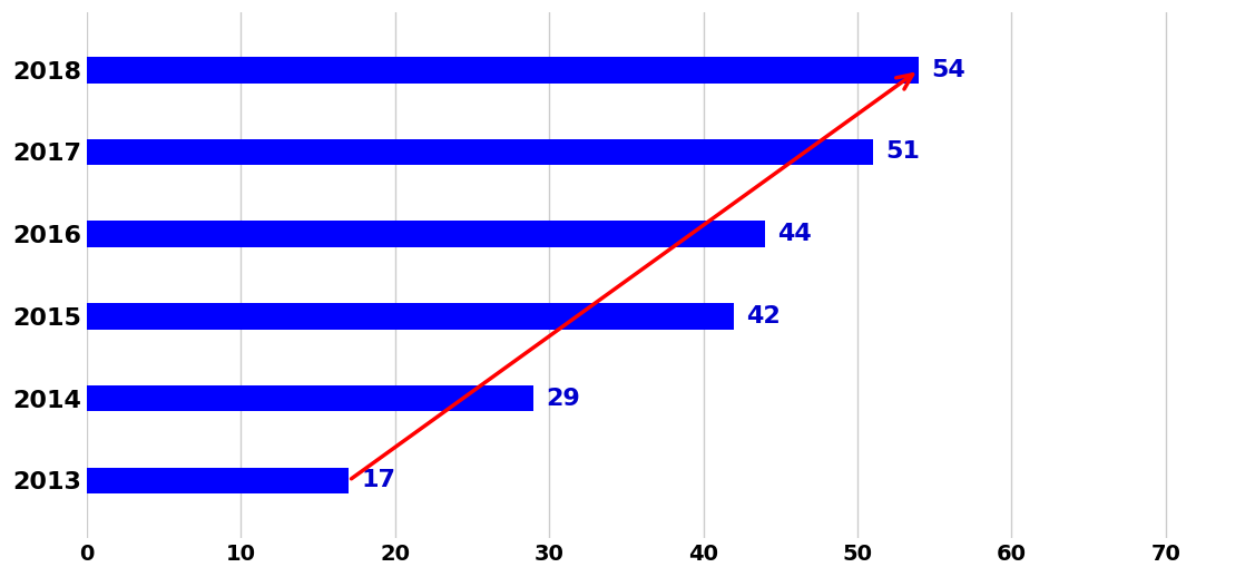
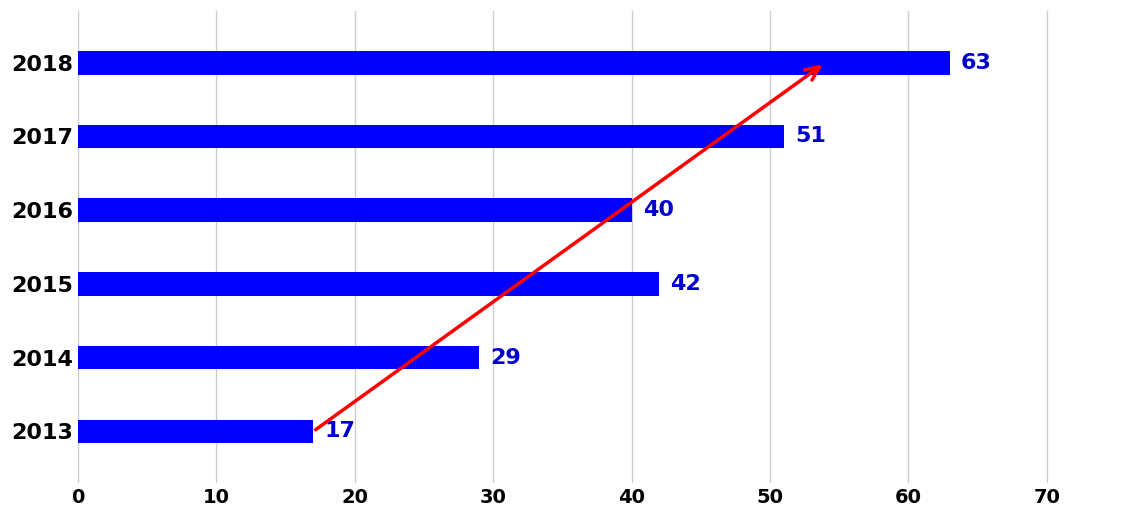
2018: 54 -> 63
2016: 44 -> 40
